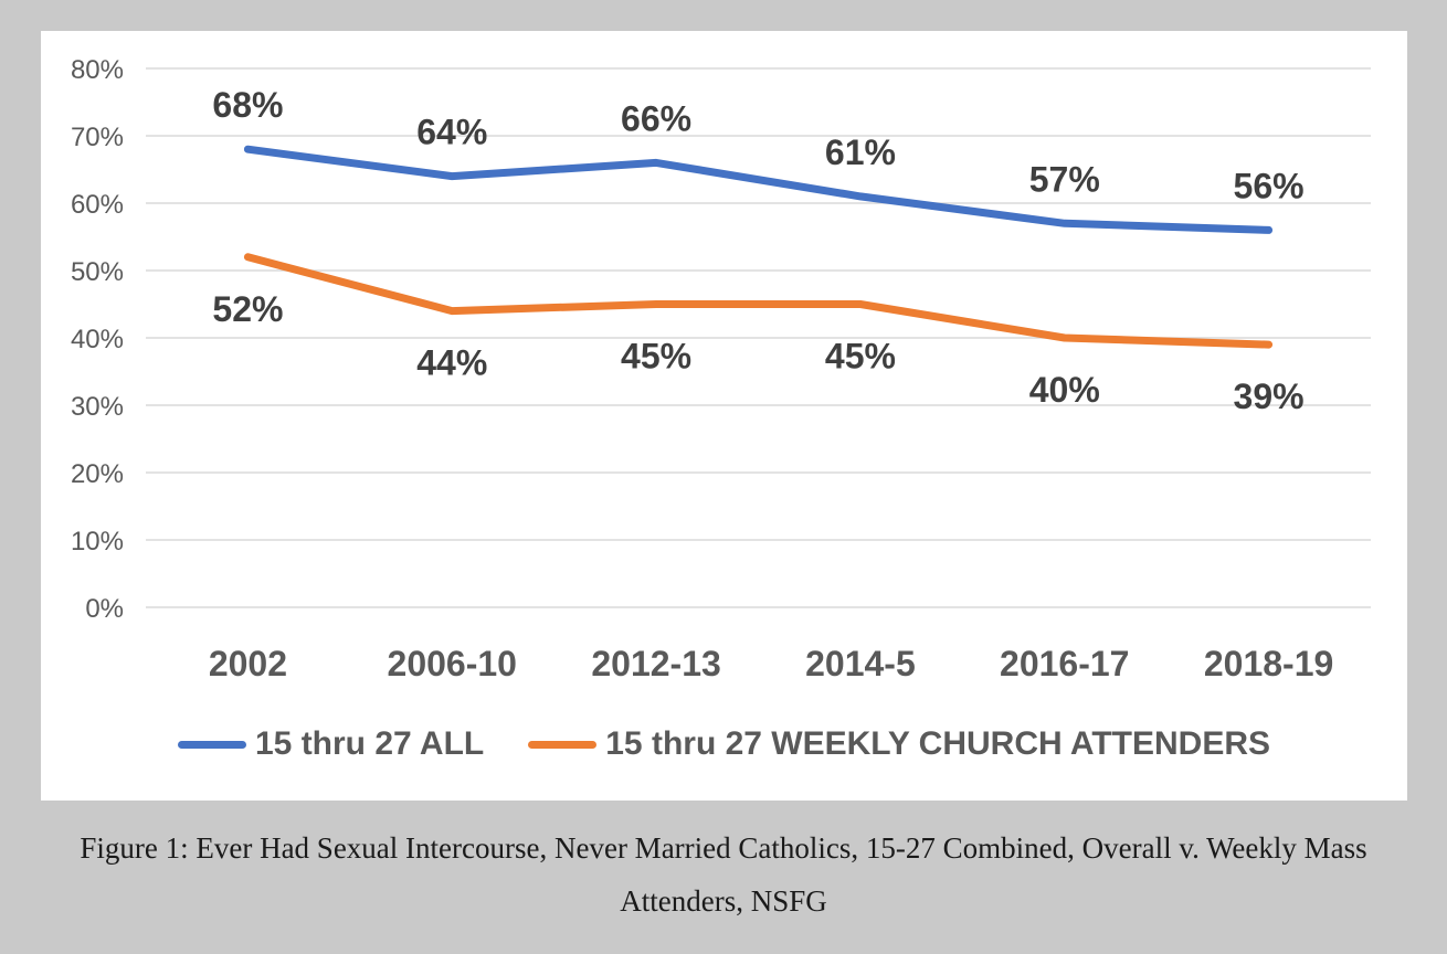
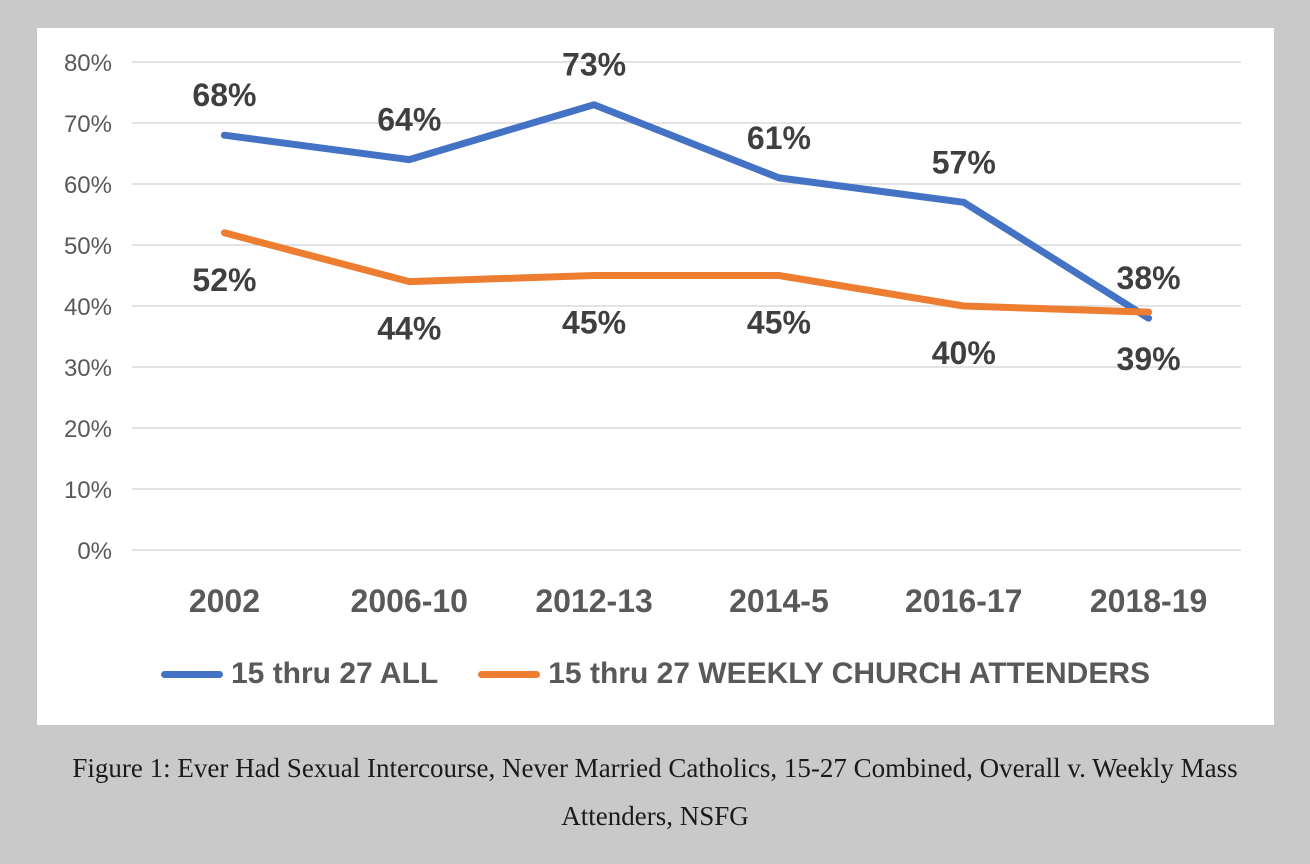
15 thru 27 ALL/2012-13: 66% -> 73%
15 thru 27 ALL/2018-19: 56% -> 38%
